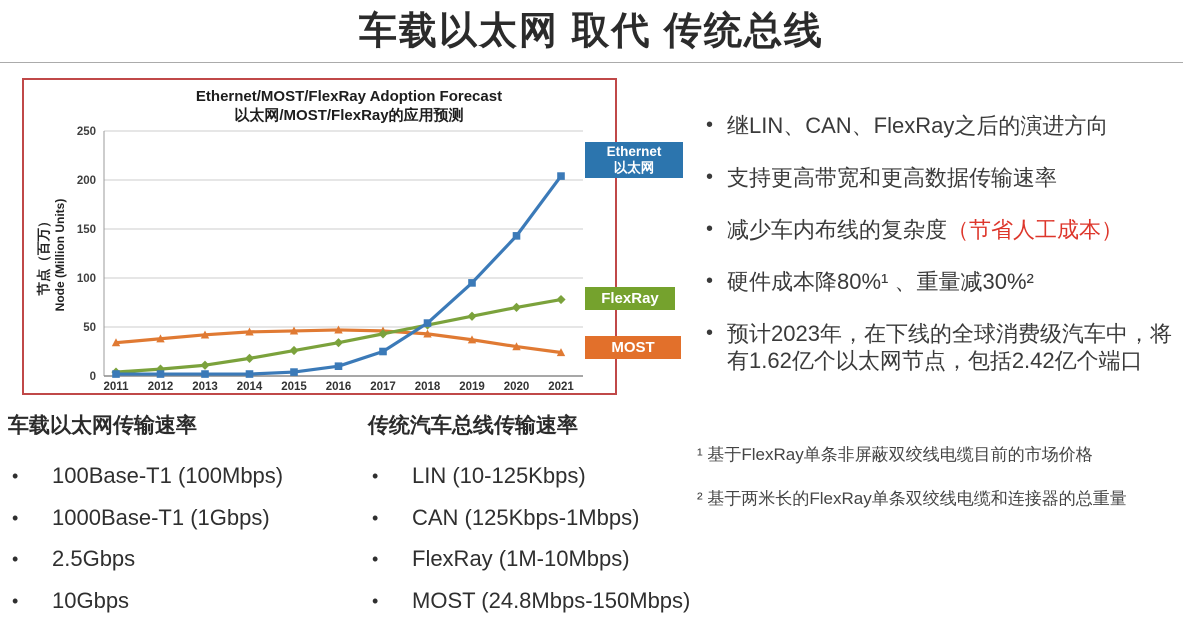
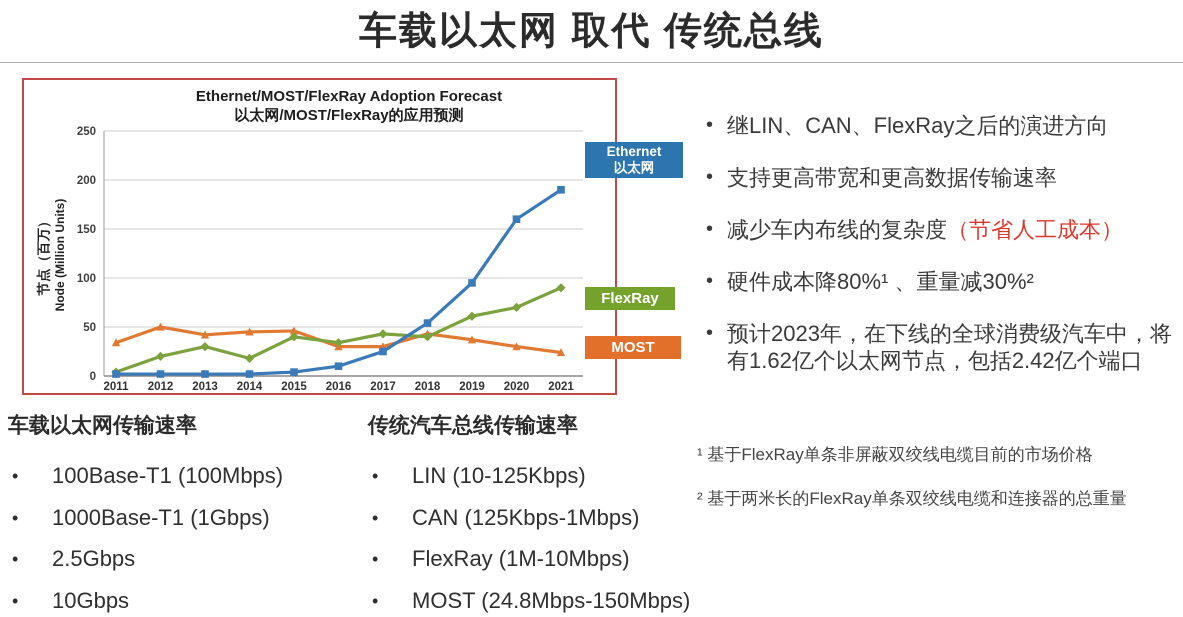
MOST/2012: 40 -> 50
FlexRay/2012: 10 -> 20
FlexRay/2013: 10 -> 30
FlexRay/2015: 30 -> 40
MOST/2016: 50 -> 30
MOST/2017: 50 -> 30
FlexRay/2018: 50 -> 40
Ethernet/2020: 140 -> 160
FlexRay/2021: 80 -> 90
Ethernet/2021: 200 -> 190
